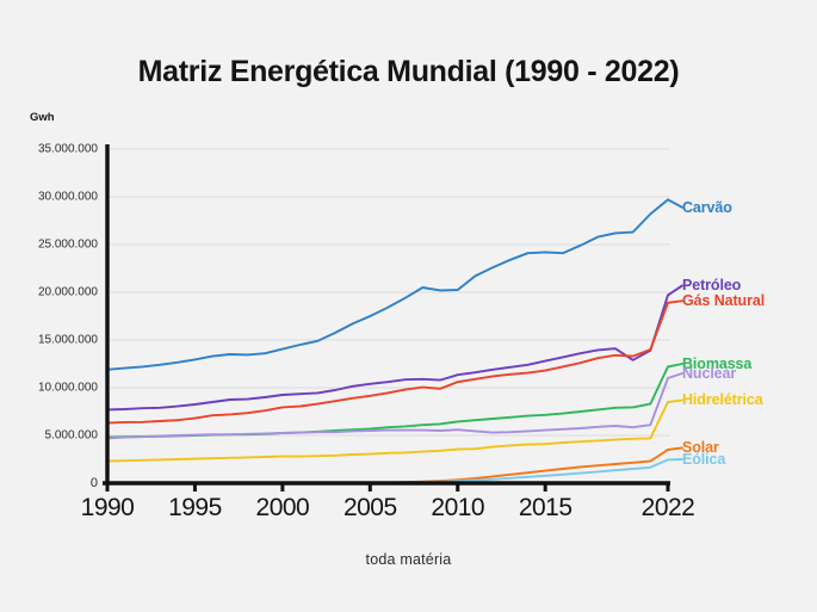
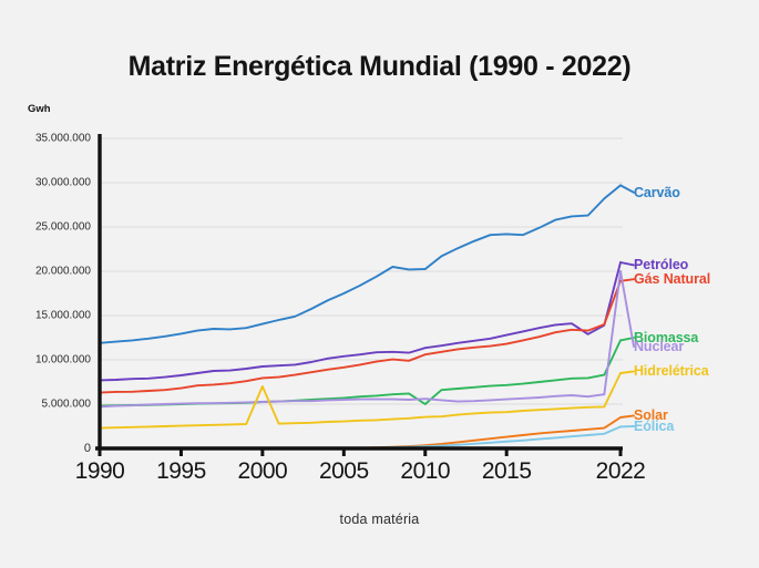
Hidrelétrica/2000: 3000000 -> 7000000
Biomassa/2010: 6000000 -> 5000000
Petróleo/2022: 20000000 -> 21000000
Nuclear/2022: 11000000 -> 20000000
